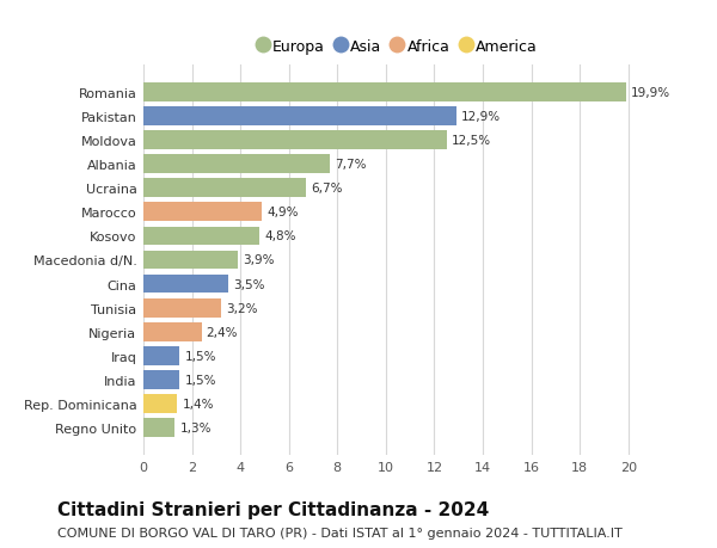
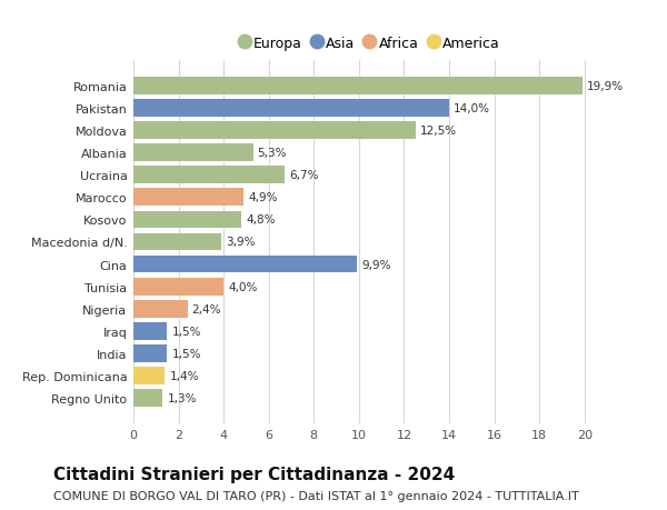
Pakistan: 12,9% -> 14,0%
Albania: 7,7% -> 5,3%
Cina: 3,5% -> 9,9%
Tunisia: 3,2% -> 4,0%
